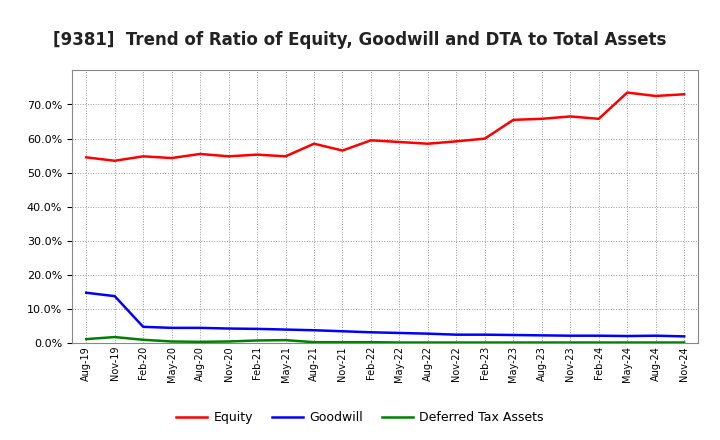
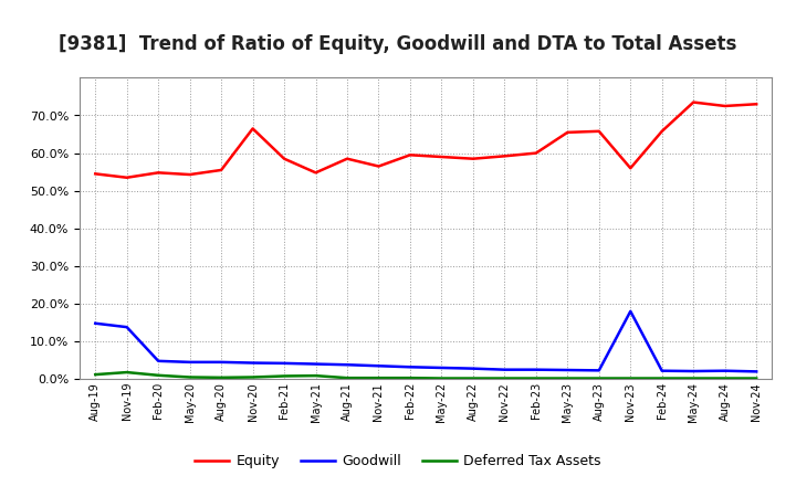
Equity/Nov-20: 54.8% -> 66.5%
Equity/Feb-21: 55.3% -> 58.5%
Equity/Nov-23: 66.5% -> 56.0%
Goodwill/Nov-23: 2.2% -> 18.0%
